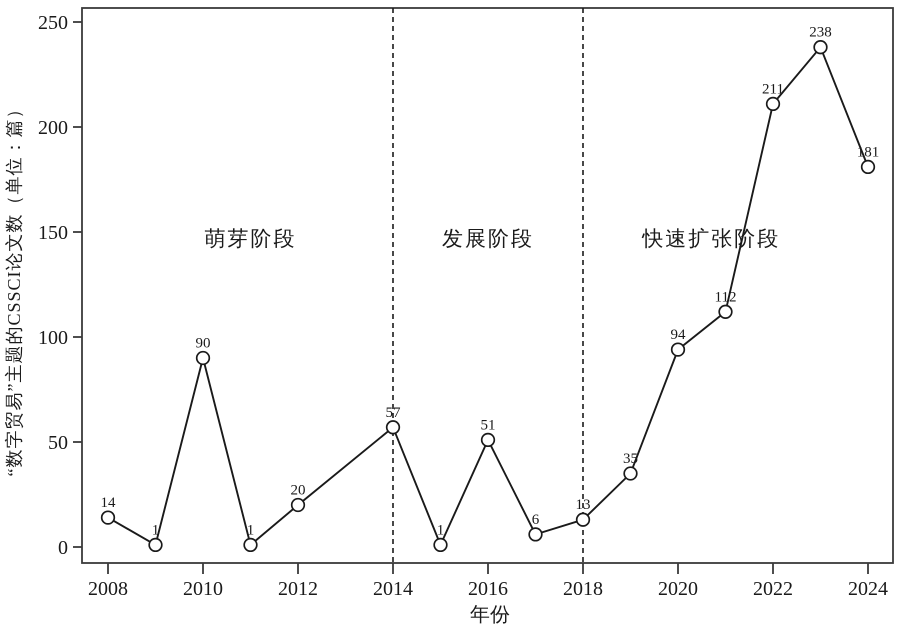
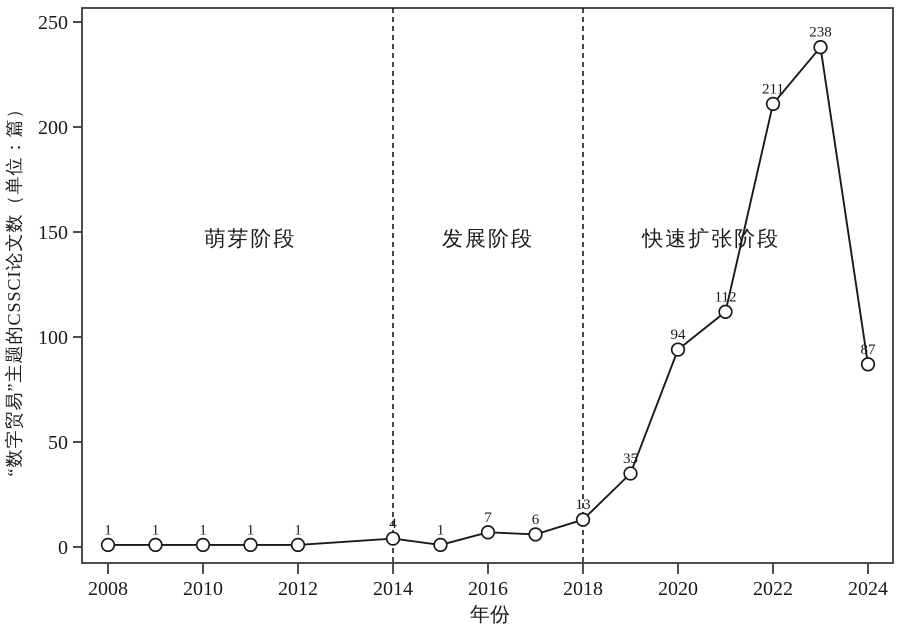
2008: 14 -> 1
2010: 90 -> 1
2012: 20 -> 1
2014: 57 -> 4
2016: 51 -> 7
2024: 181 -> 87
